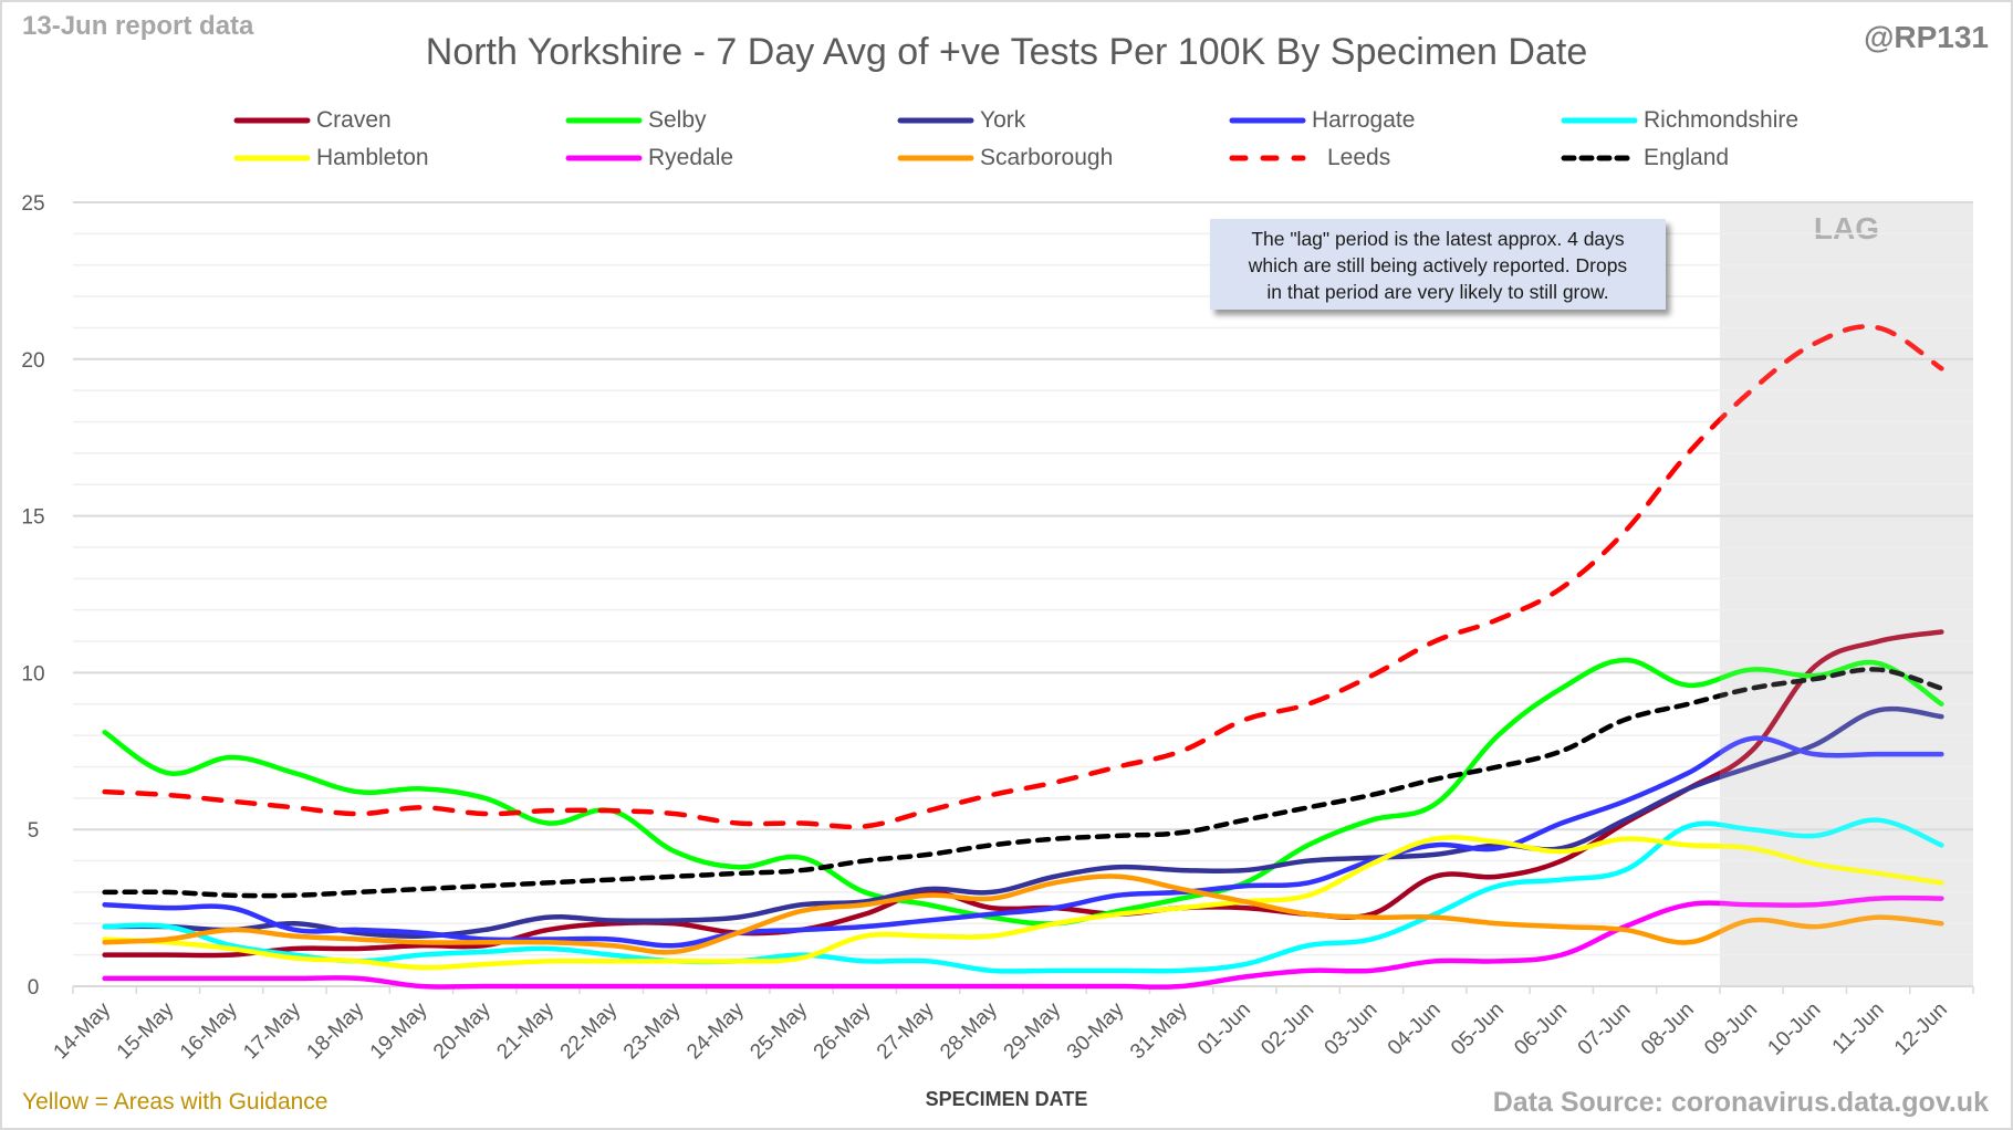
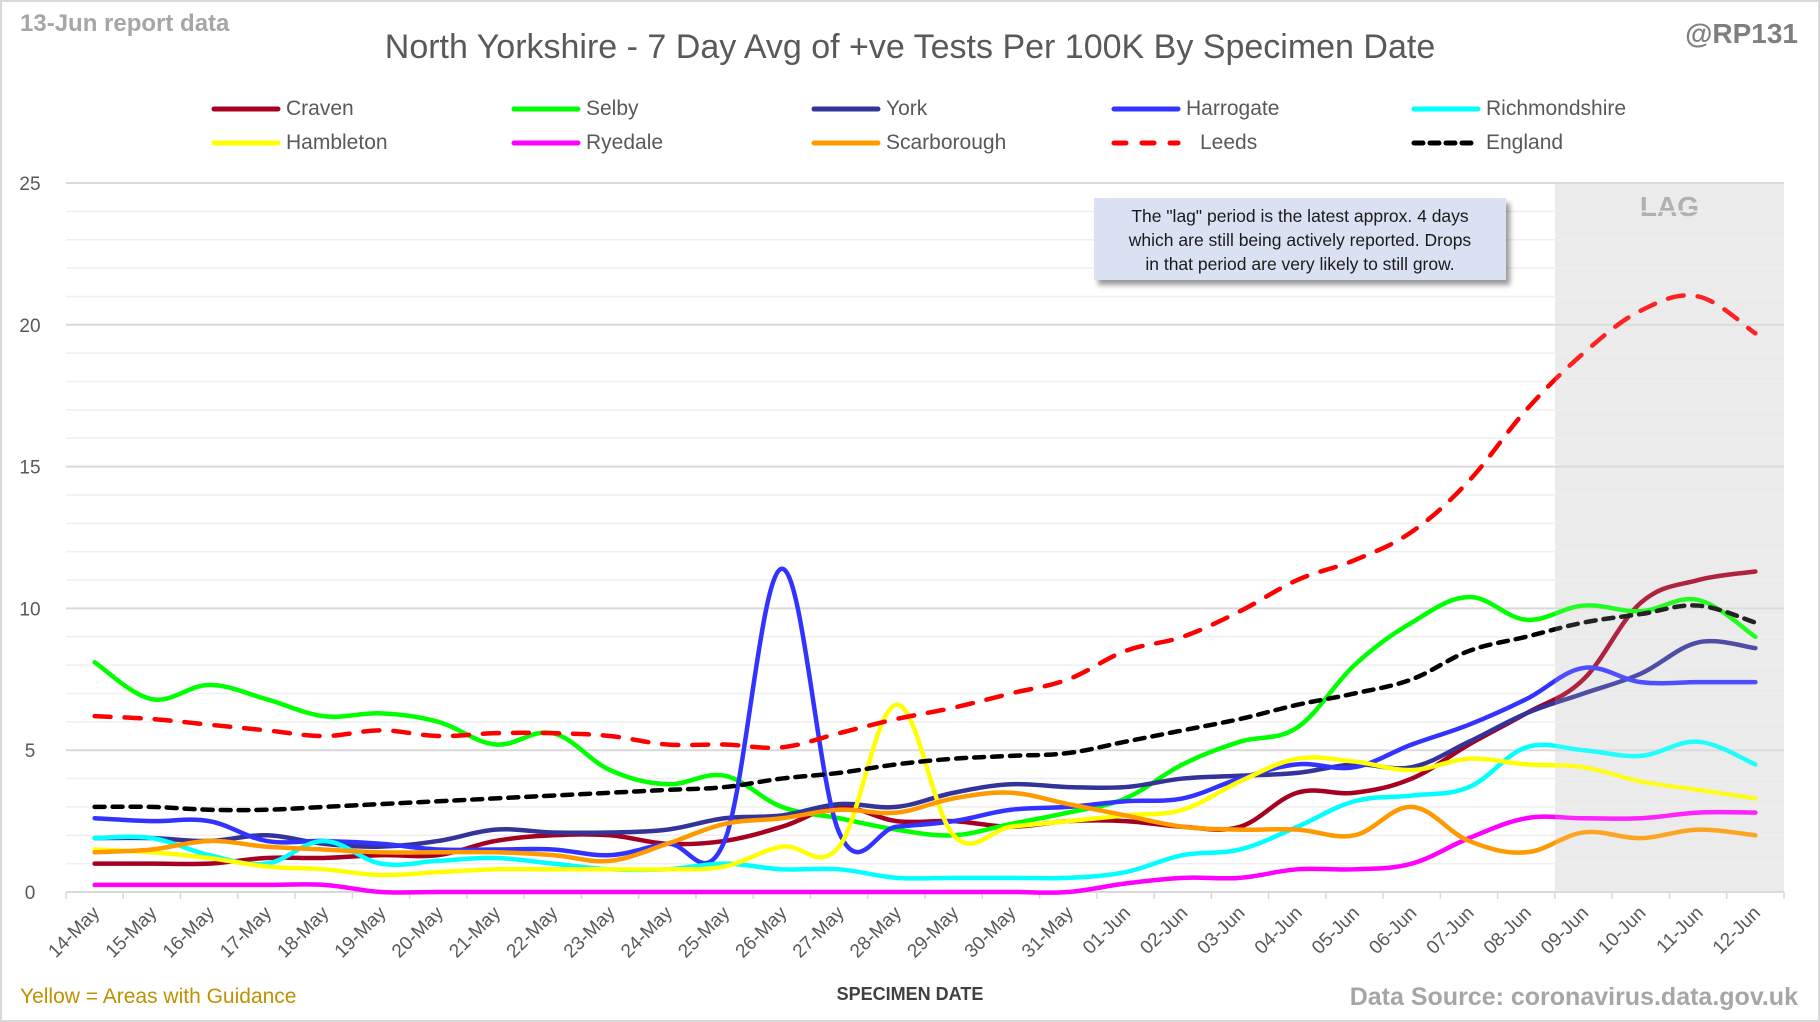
Richmondshire/18-May: 0.8 -> 1.8
Harrogate/26-May: 1.9 -> 11.4
Hambleton/28-May: 1.6 -> 6.6
Scarborough/06-Jun: 1.9 -> 3.0
